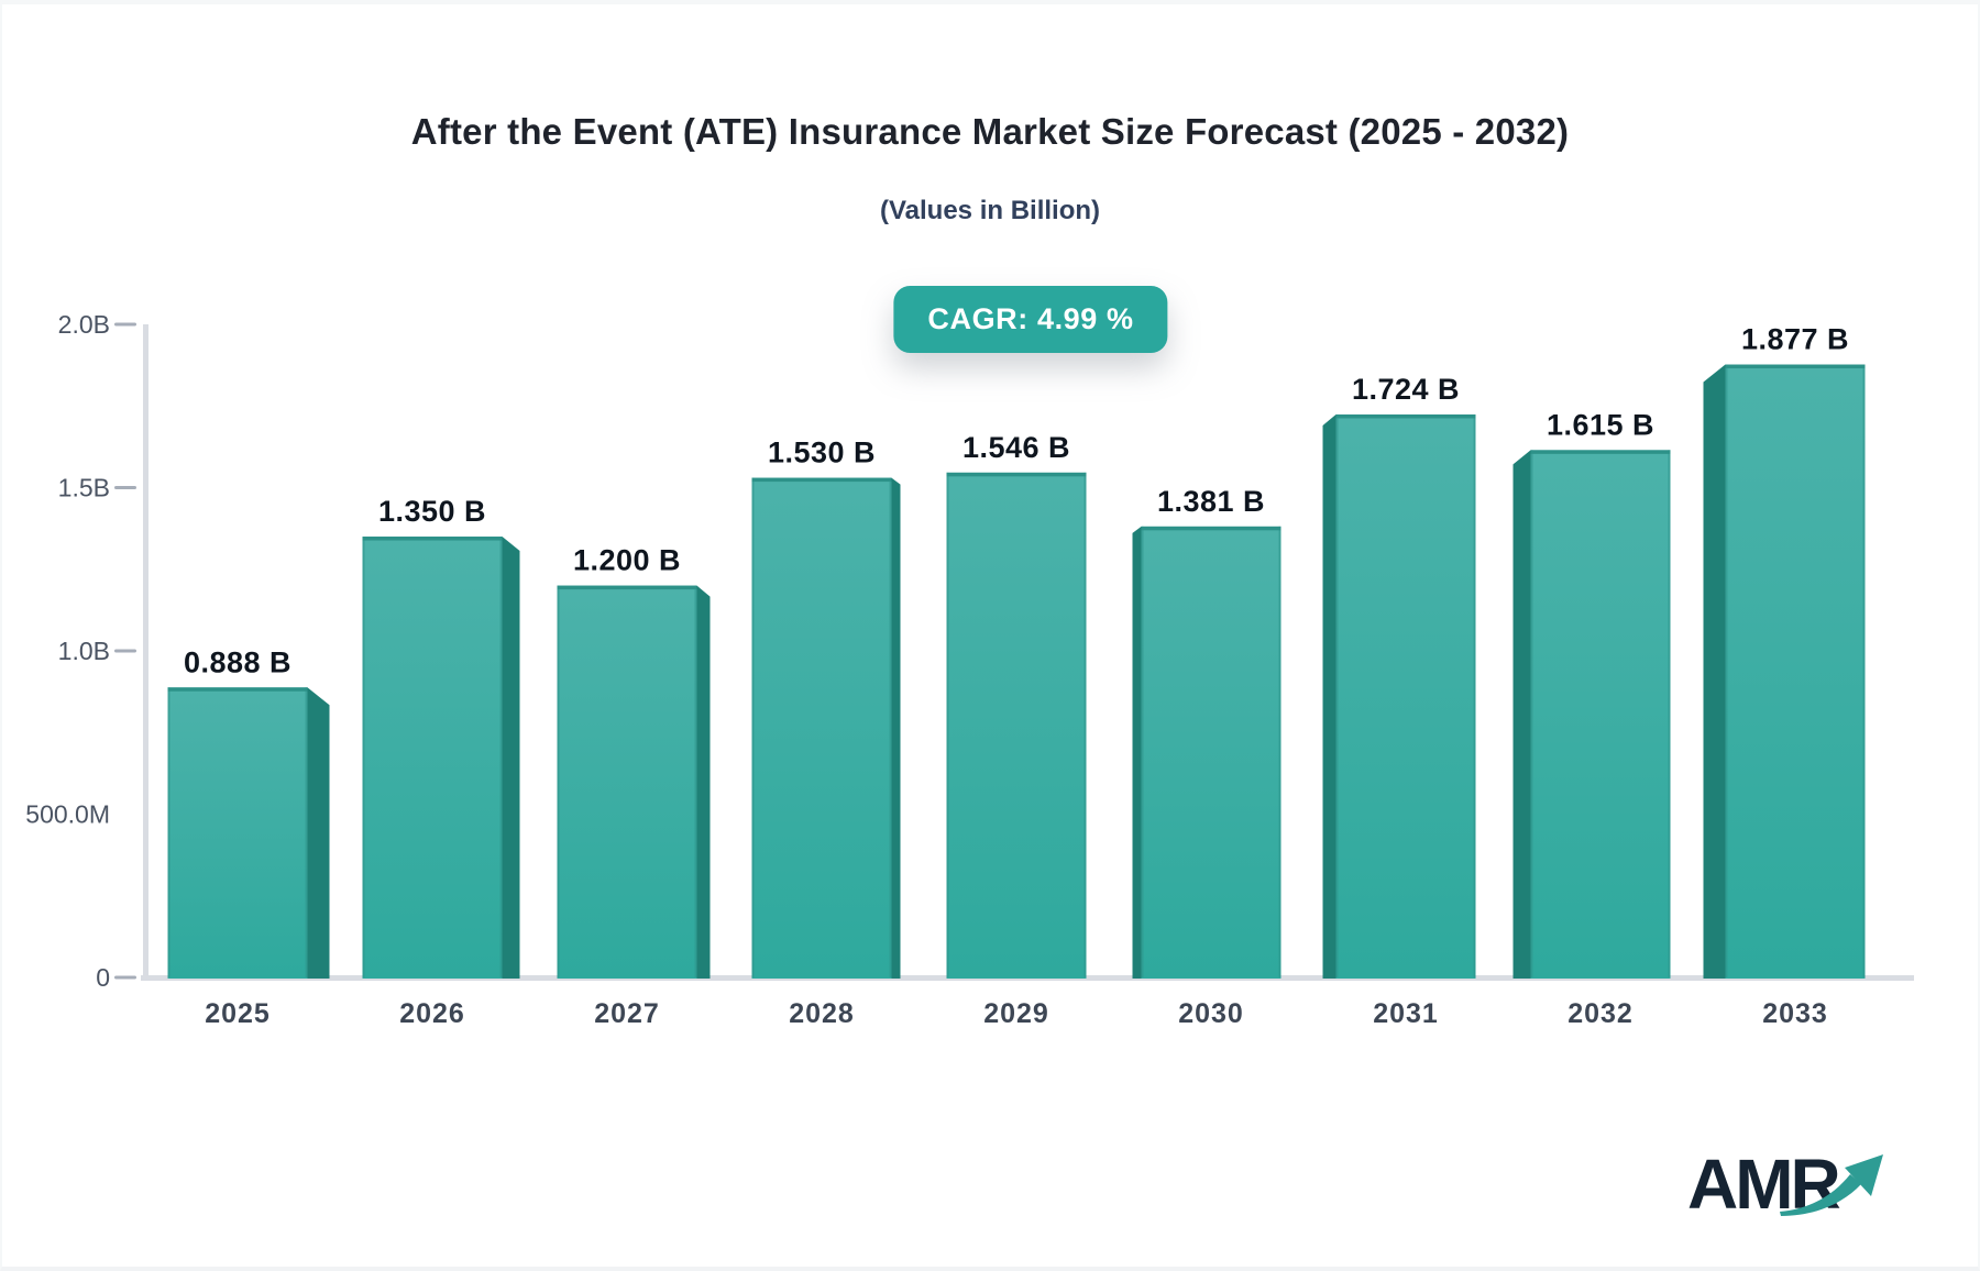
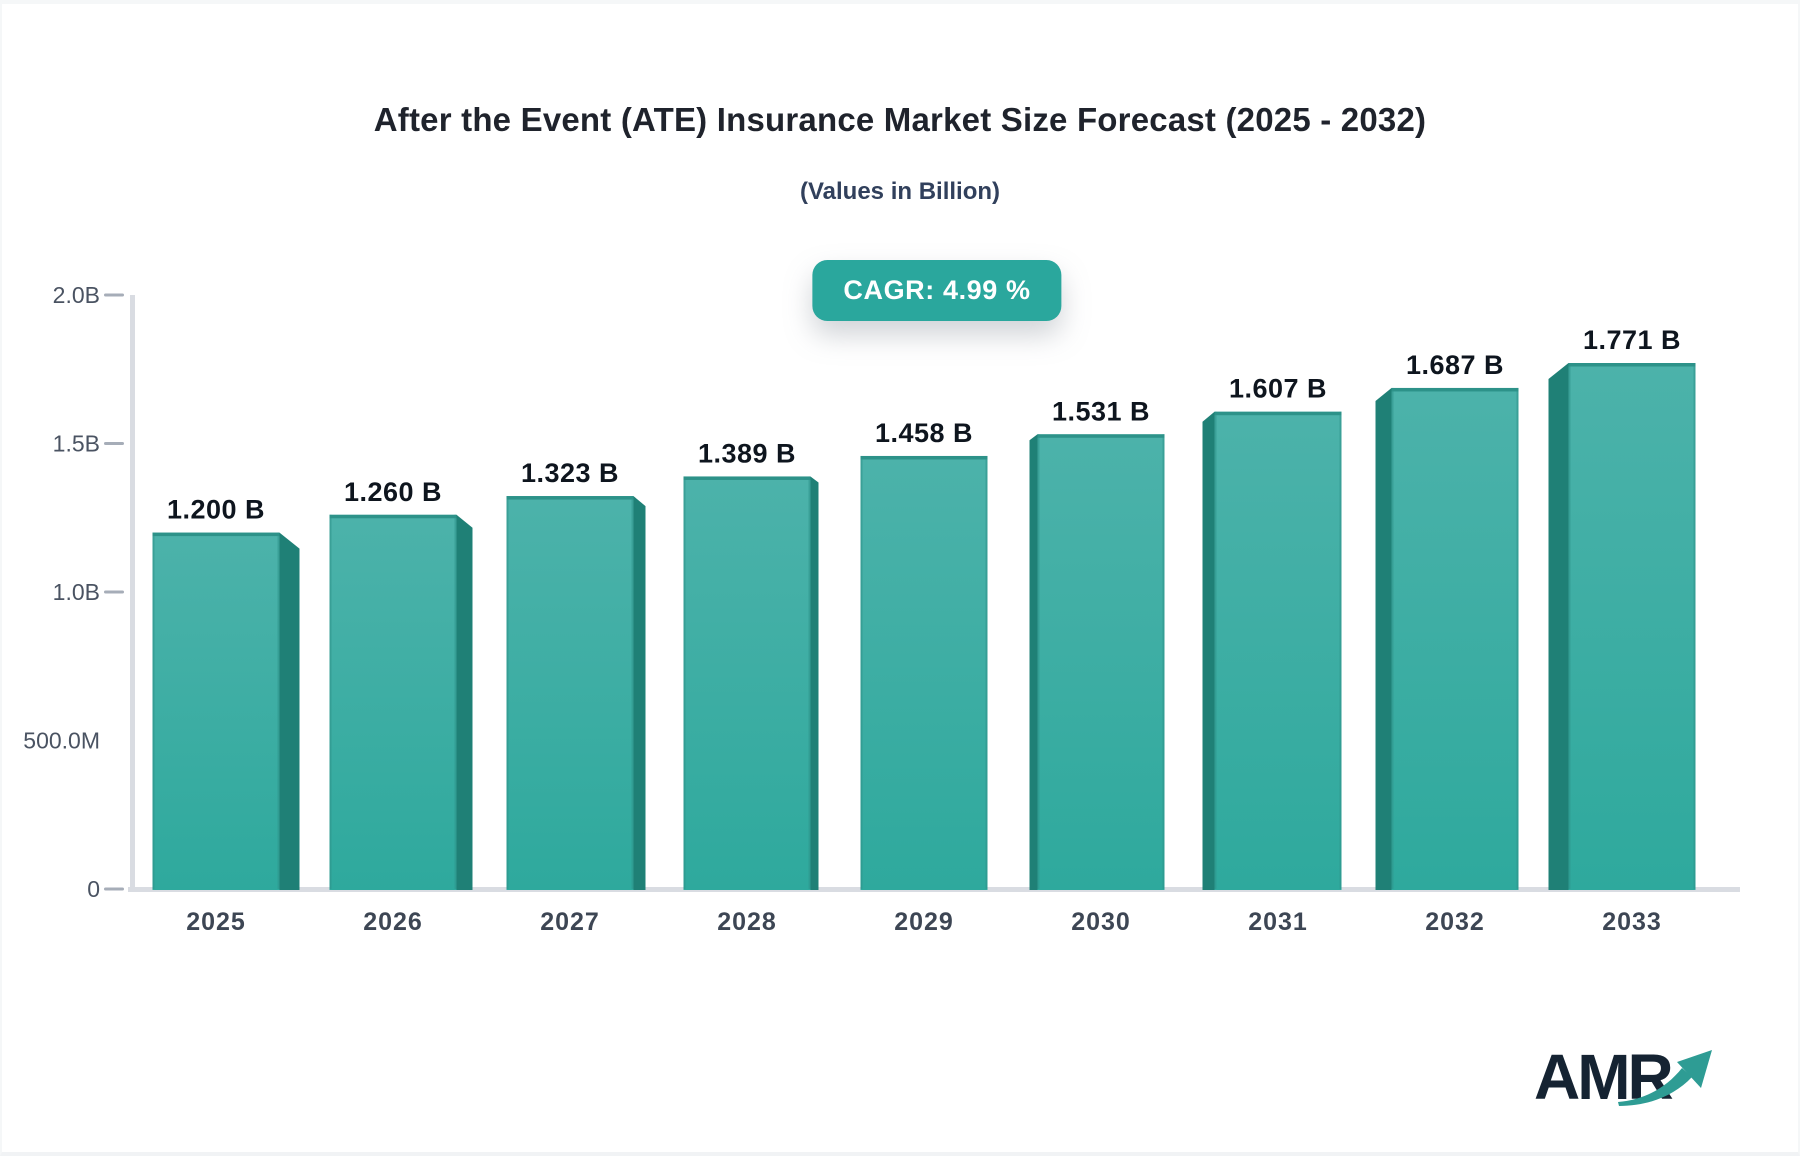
2025: 0.888 -> 1.200
2026: 1.350 -> 1.260
2027: 1.200 -> 1.323
2028: 1.530 -> 1.389
2029: 1.546 -> 1.458
2030: 1.381 -> 1.531
2031: 1.724 -> 1.607
2032: 1.615 -> 1.687
2033: 1.877 -> 1.771
